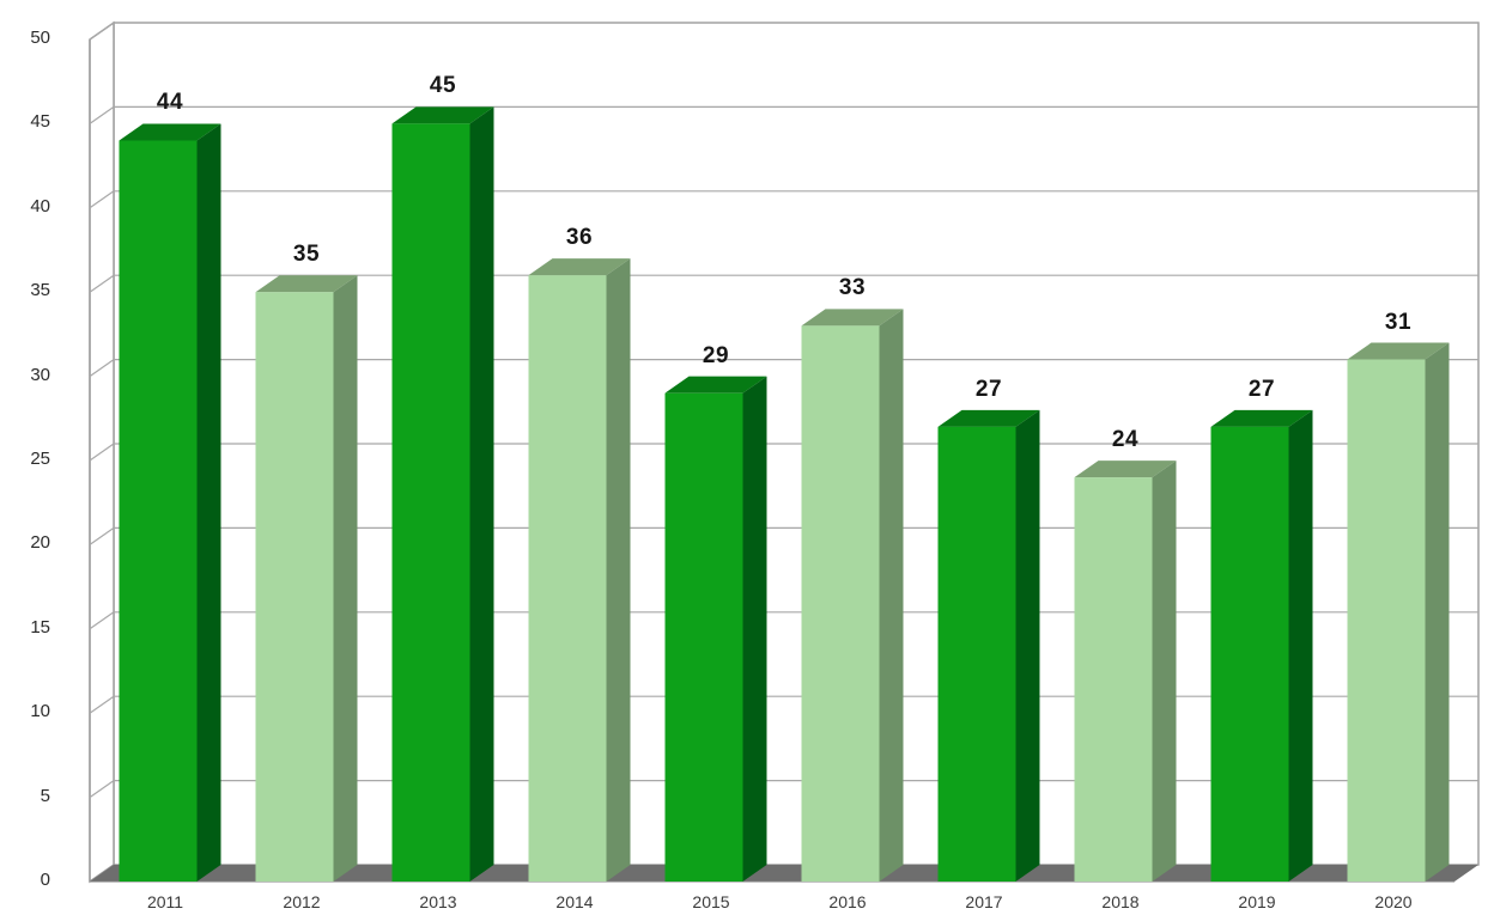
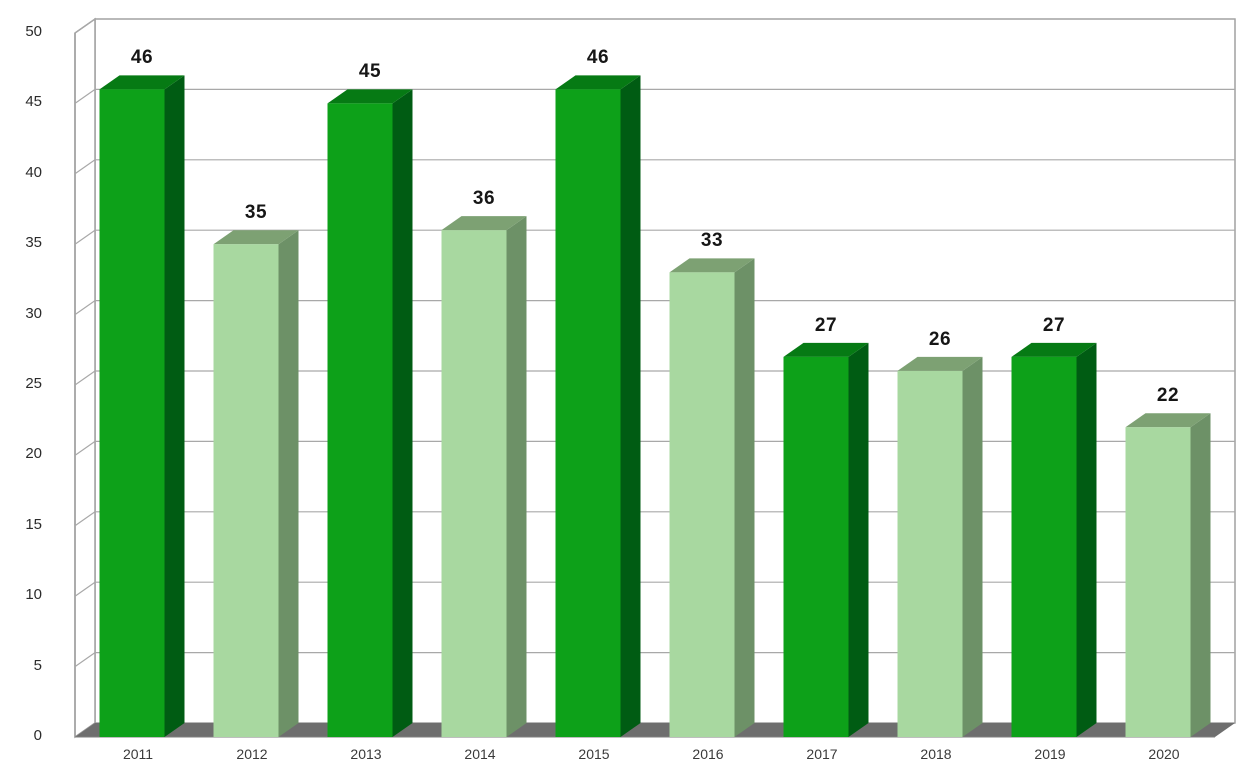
2011: 44 -> 46
2015: 29 -> 46
2018: 24 -> 26
2020: 31 -> 22
